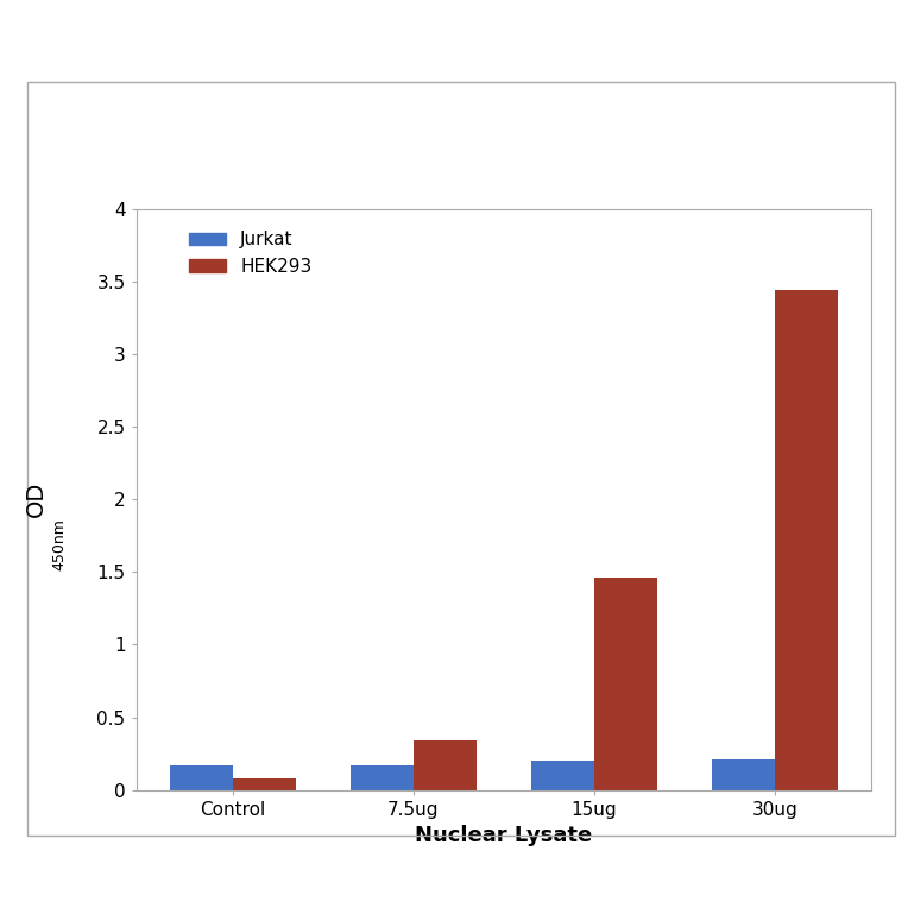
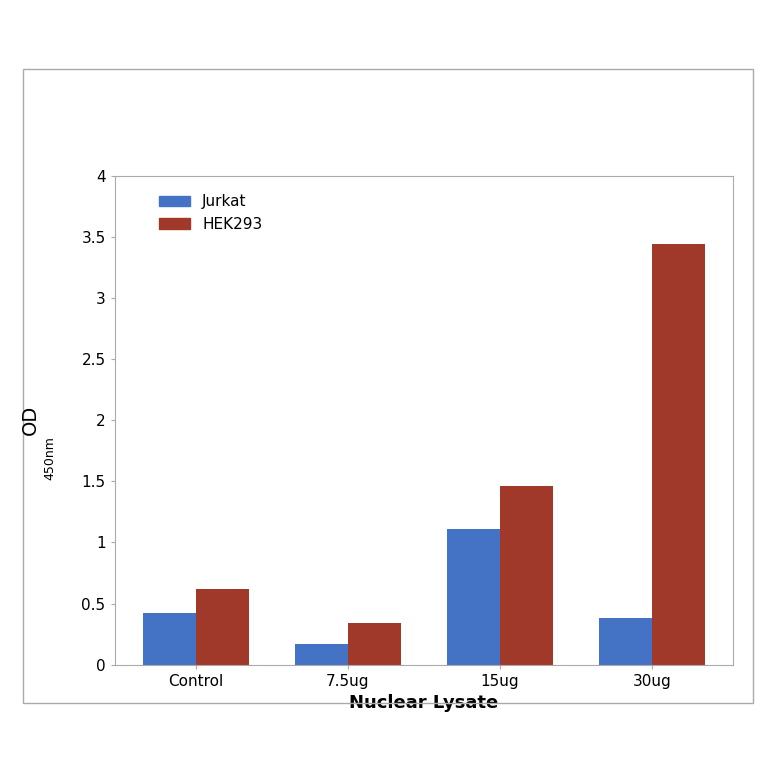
Jurkat/Control: 0.17 -> 0.42
HEK293/Control: 0.08 -> 0.62
Jurkat/15ug: 0.20 -> 1.11
Jurkat/30ug: 0.21 -> 0.38
